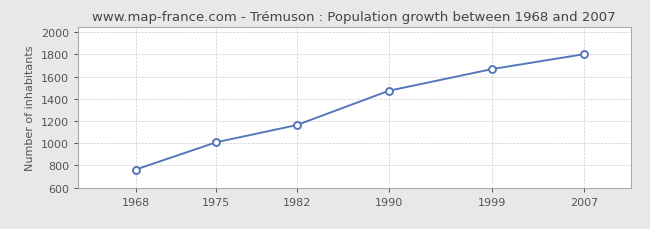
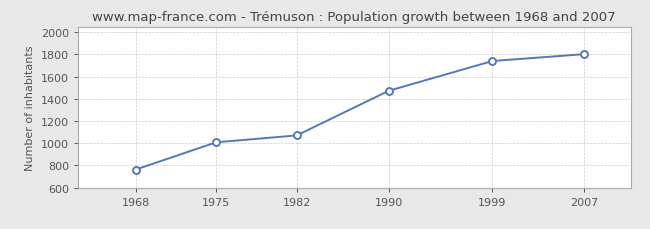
1982: 1160 -> 1070
1999: 1670 -> 1740
